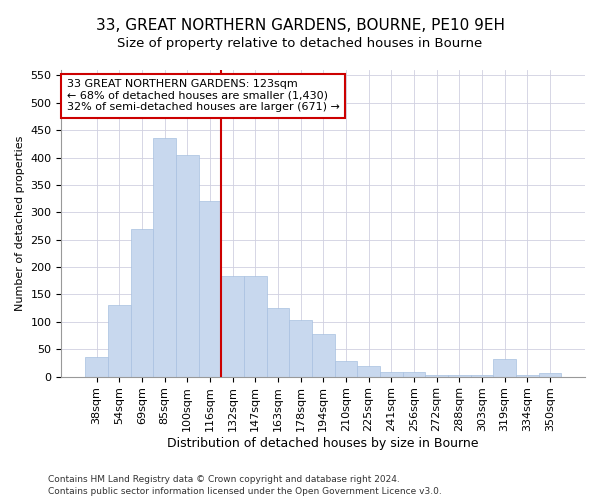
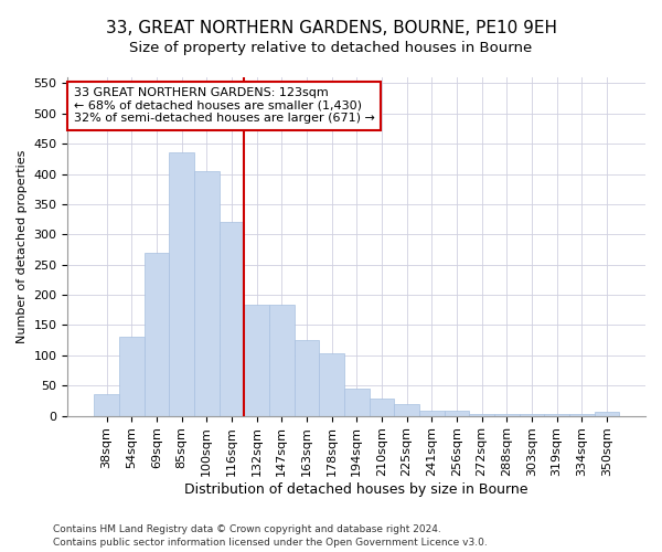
194sqm: 78 -> 45
319sqm: 32 -> 3
